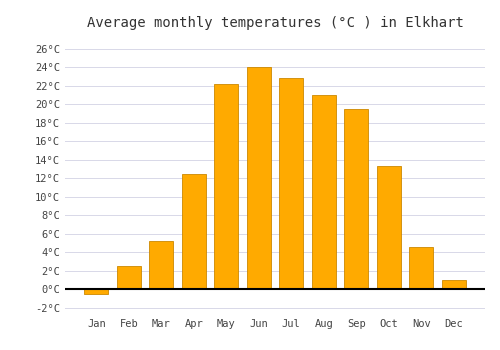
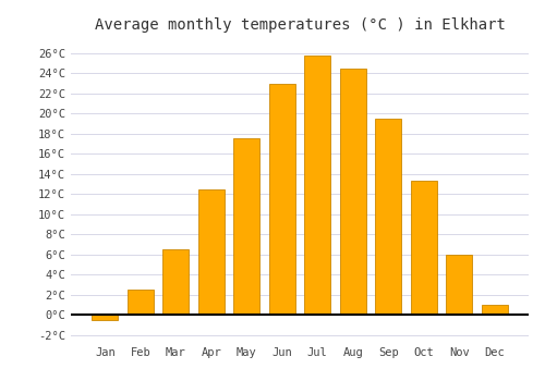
Mar: 5.2°C -> 6.5°C
May: 22.2°C -> 17.5°C
Jun: 24.0°C -> 23.0°C
Jul: 22.8°C -> 25.8°C
Aug: 21.0°C -> 24.5°C
Nov: 4.6°C -> 6.0°C
